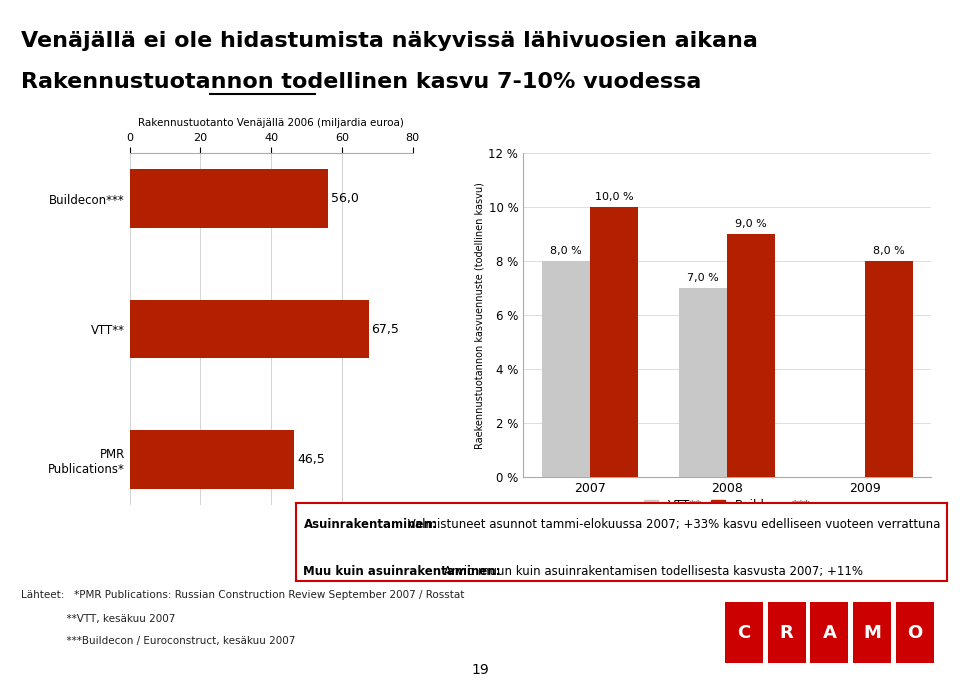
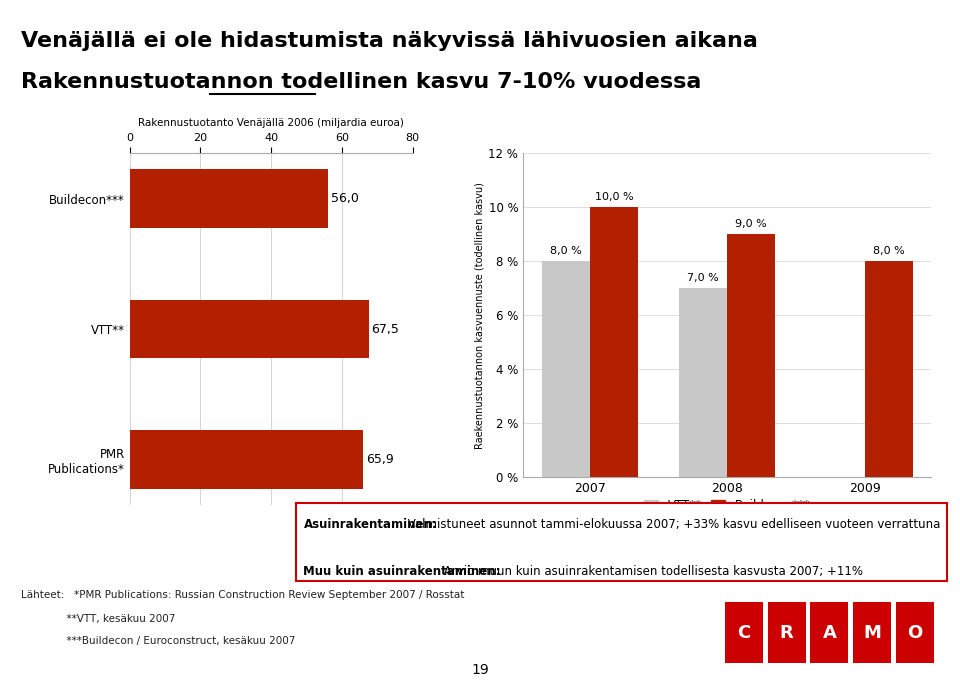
PMR Publications*: 46,5 -> 65,9
